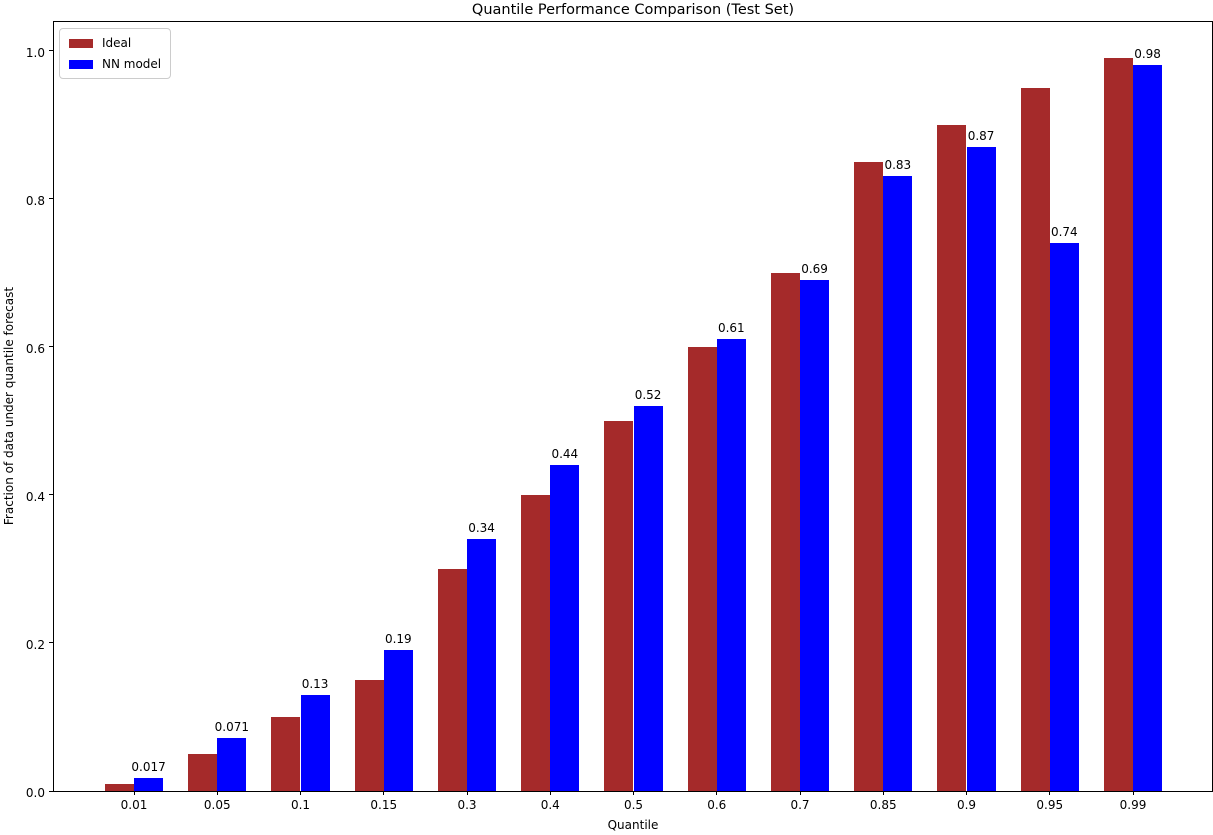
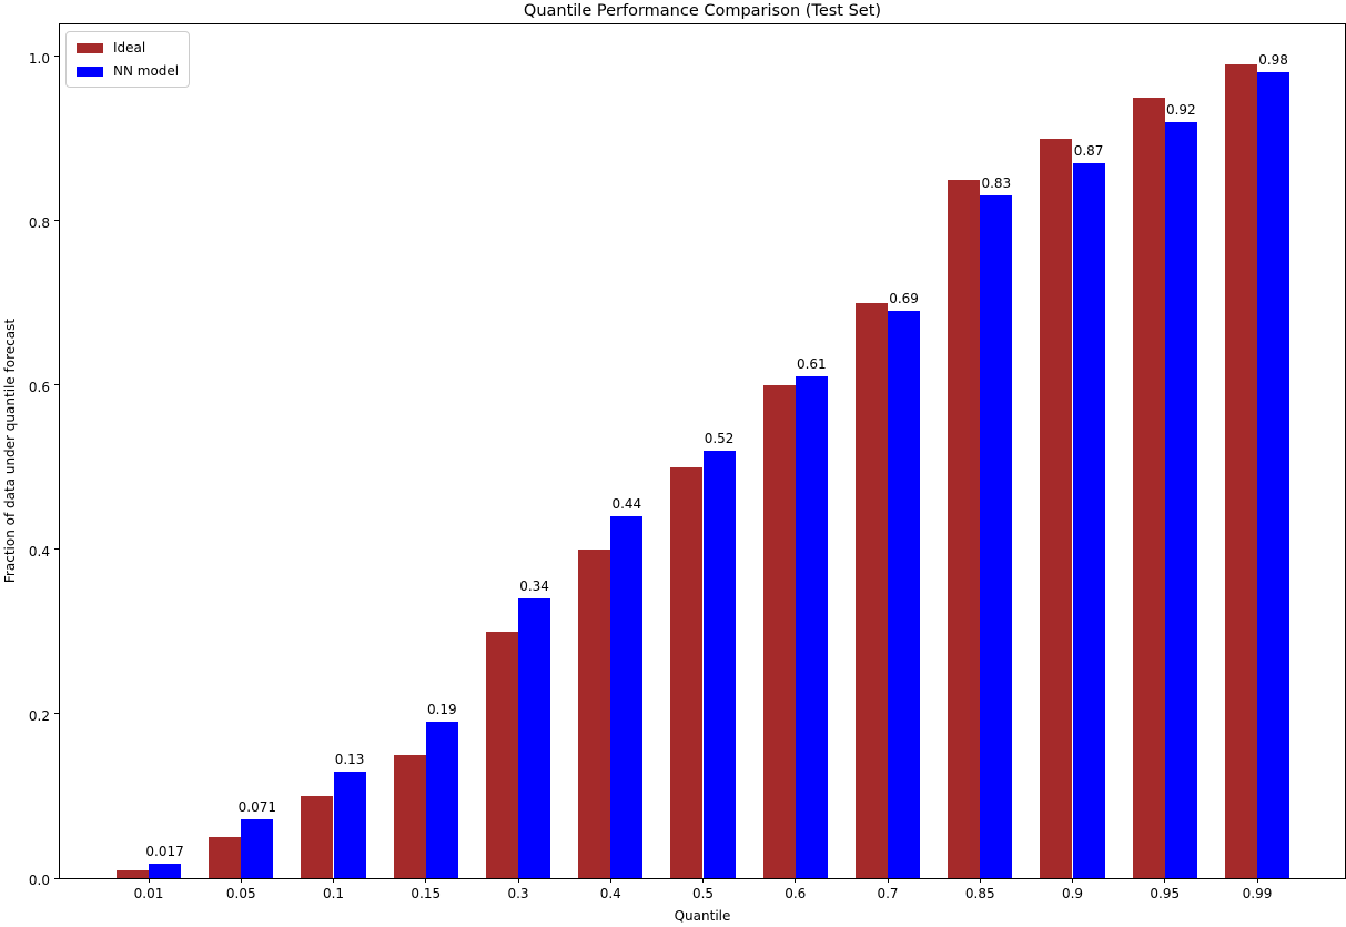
NN model/0.95: 0.74 -> 0.92
